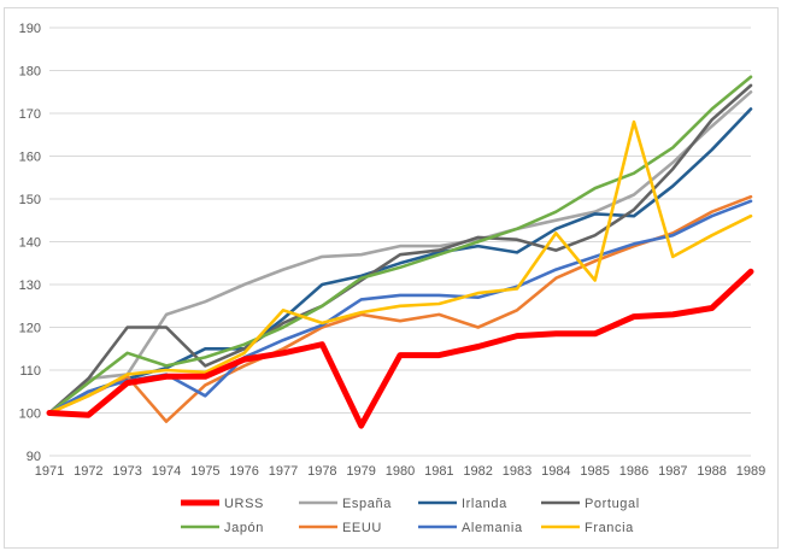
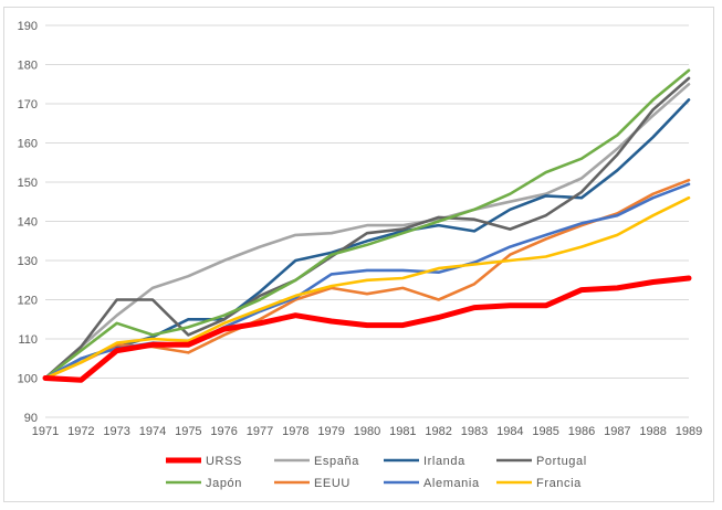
España/1973: 109 -> 116
EEUU/1974: 98 -> 108
Alemania/1975: 104 -> 108
Francia/1977: 124 -> 118
URSS/1979: 97 -> 114
Francia/1984: 142 -> 130
Francia/1986: 168 -> 134
URSS/1989: 133 -> 126
